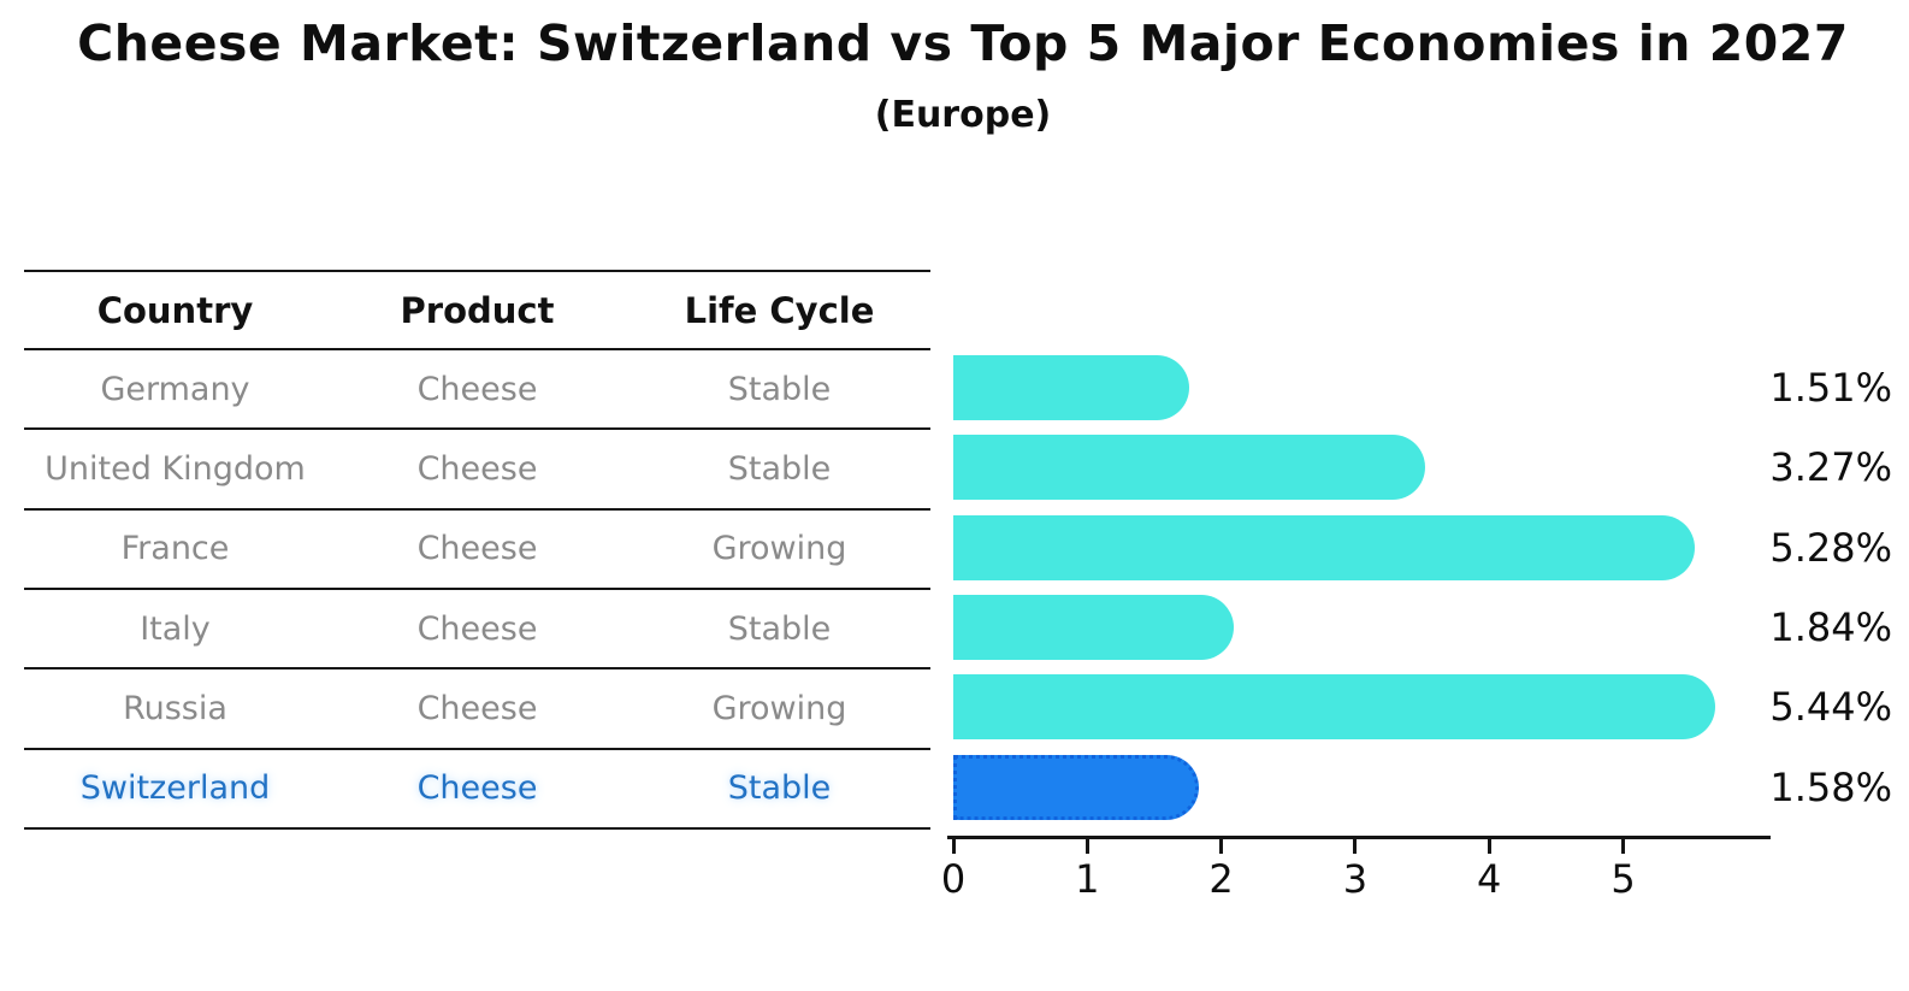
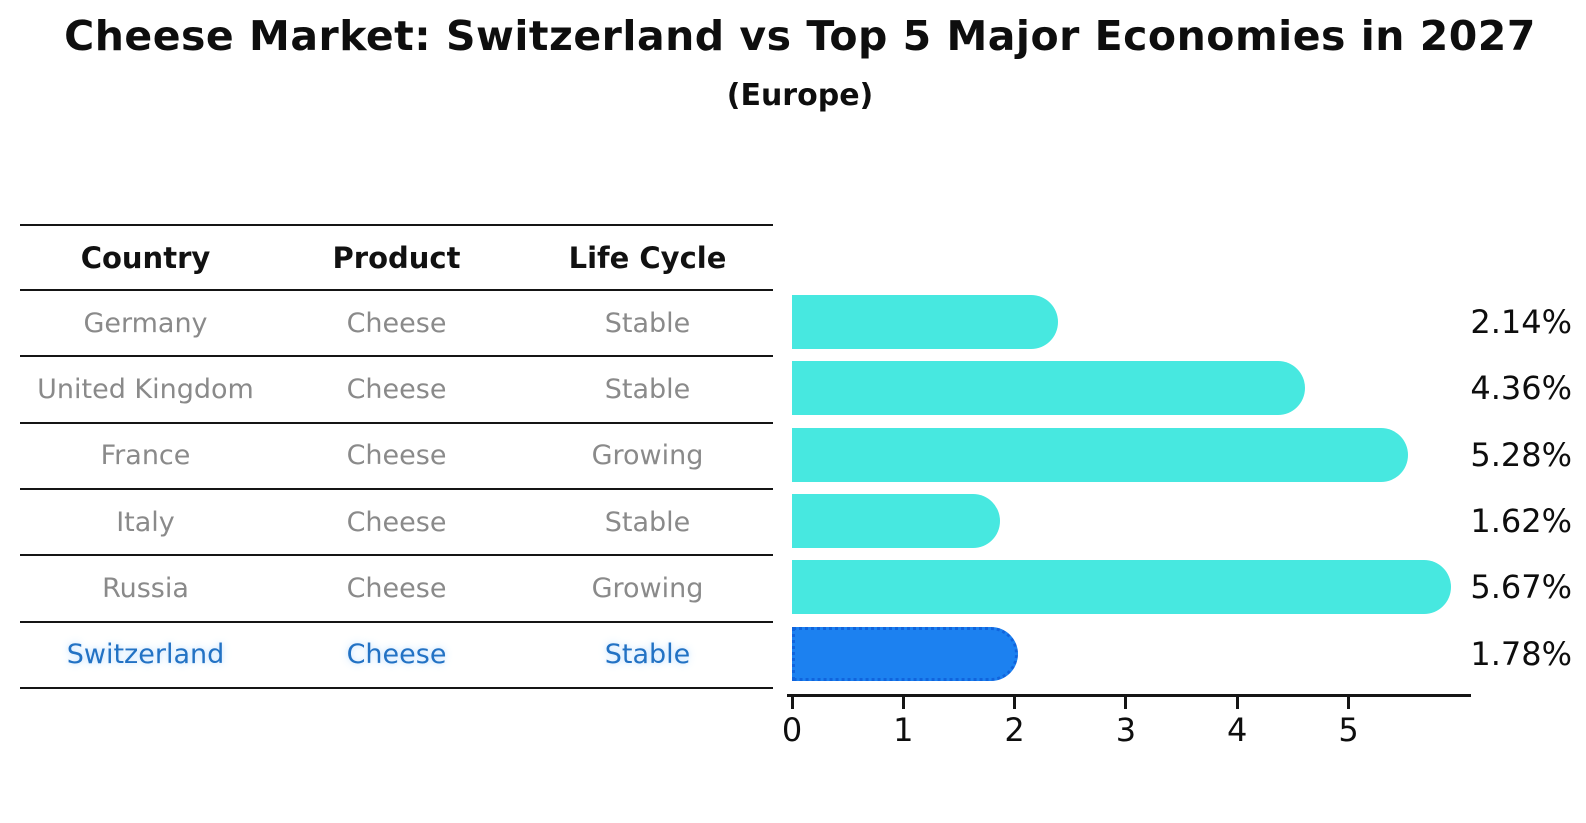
Germany: 1.51% -> 2.14%
United Kingdom: 3.27% -> 4.36%
Italy: 1.84% -> 1.62%
Russia: 5.44% -> 5.67%
Switzerland: 1.58% -> 1.78%
